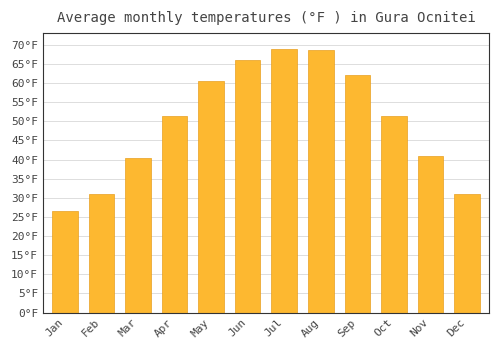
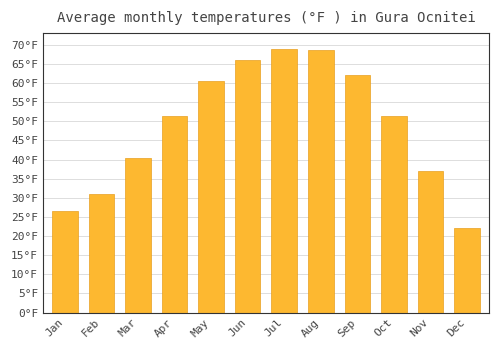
Nov: 41.0°F -> 37.0°F
Dec: 31.0°F -> 22.0°F
